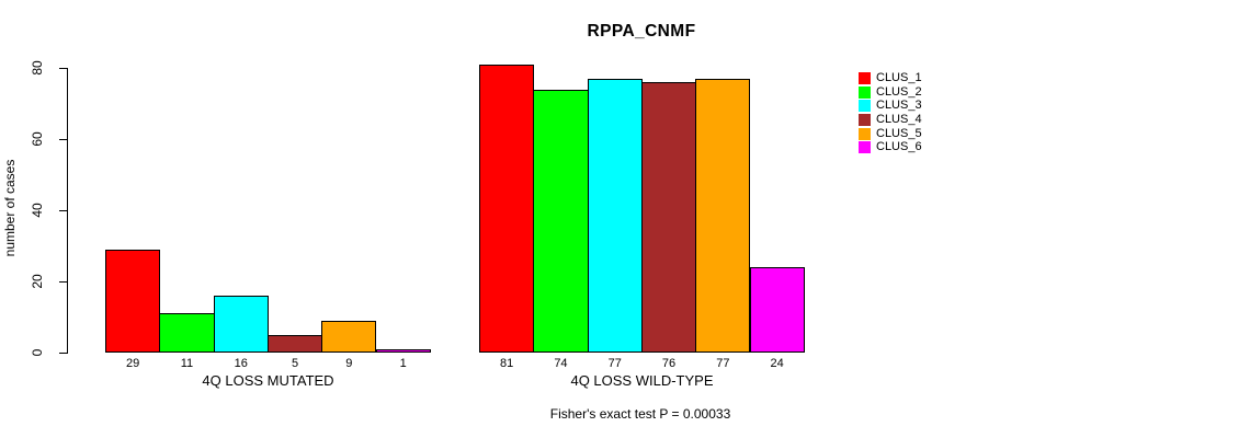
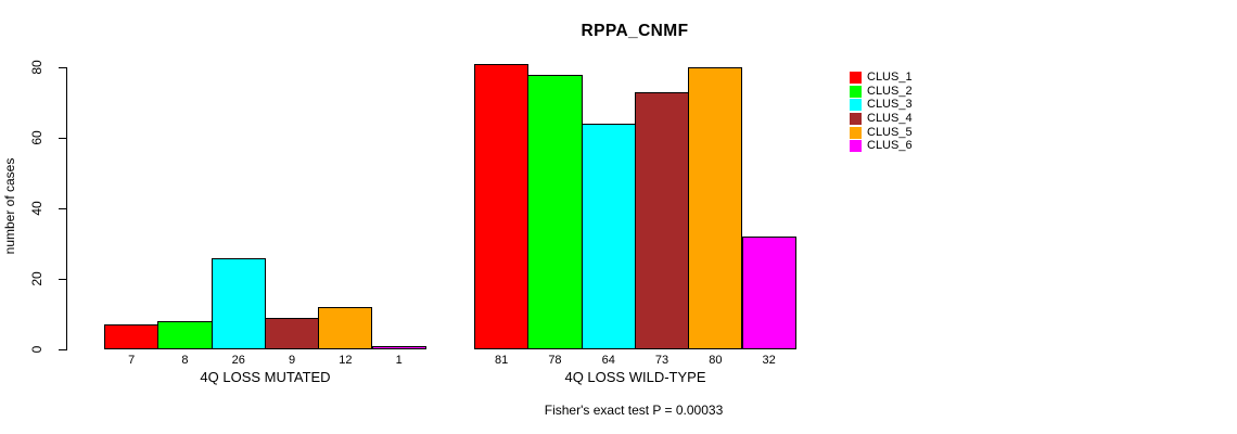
CLUS_1/4Q LOSS MUTATED: 29 -> 7
CLUS_2/4Q LOSS MUTATED: 11 -> 8
CLUS_3/4Q LOSS MUTATED: 16 -> 26
CLUS_4/4Q LOSS MUTATED: 5 -> 9
CLUS_5/4Q LOSS MUTATED: 9 -> 12
CLUS_2/4Q LOSS WILD-TYPE: 74 -> 78
CLUS_3/4Q LOSS WILD-TYPE: 77 -> 64
CLUS_4/4Q LOSS WILD-TYPE: 76 -> 73
CLUS_5/4Q LOSS WILD-TYPE: 77 -> 80
CLUS_6/4Q LOSS WILD-TYPE: 24 -> 32
